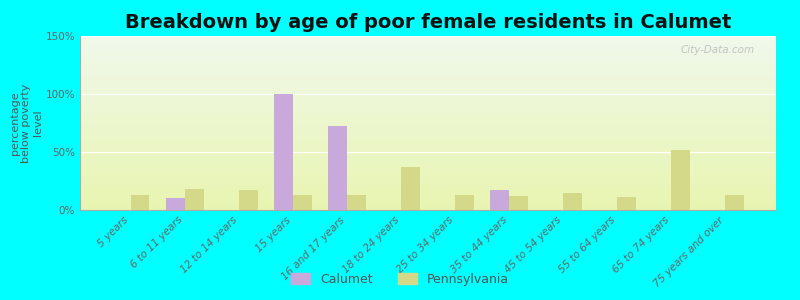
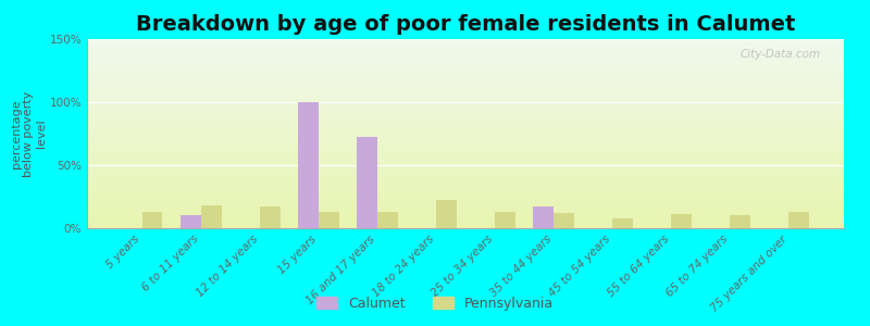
Pennsylvania/18 to 24 years: 37% -> 22%
Pennsylvania/45 to 54 years: 15% -> 8%
Pennsylvania/65 to 74 years: 52% -> 10%
